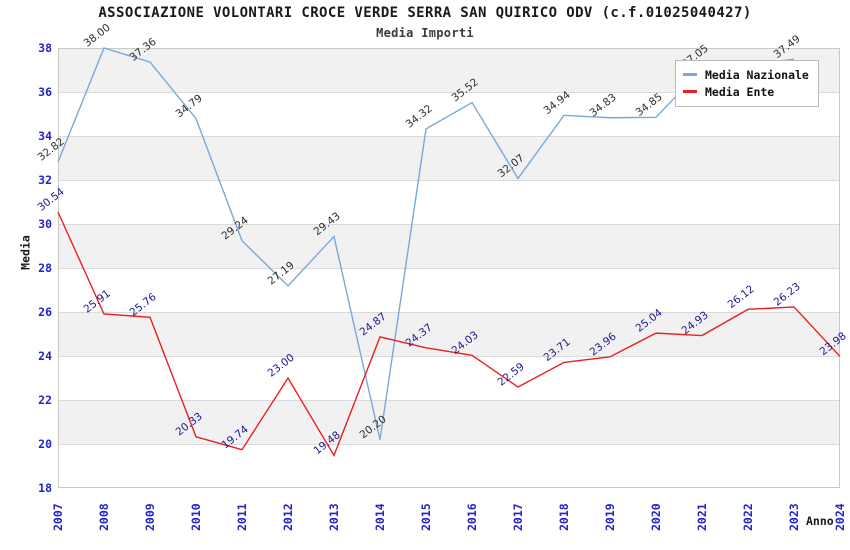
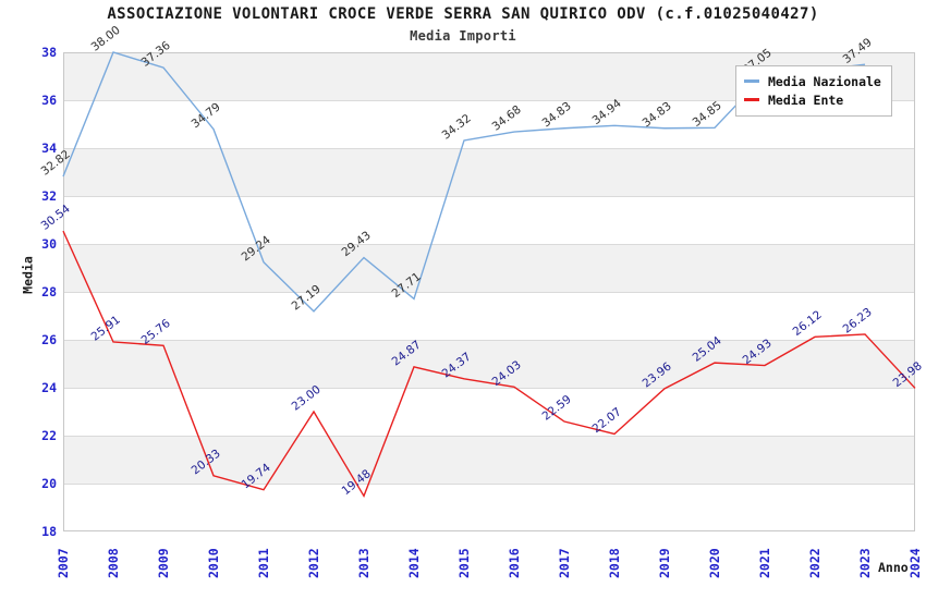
Media Nazionale/2014: 20.20 -> 27.71
Media Nazionale/2016: 35.52 -> 34.68
Media Nazionale/2017: 32.07 -> 34.83
Media Ente/2018: 23.71 -> 22.07
